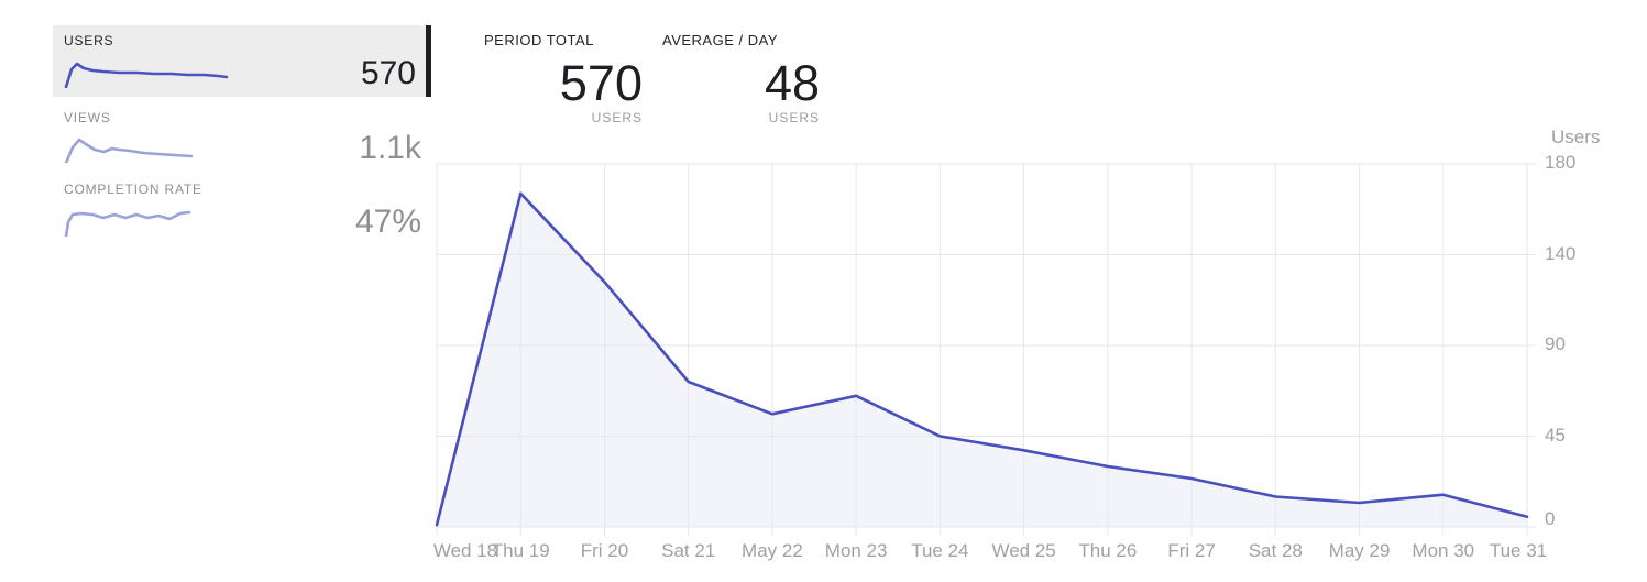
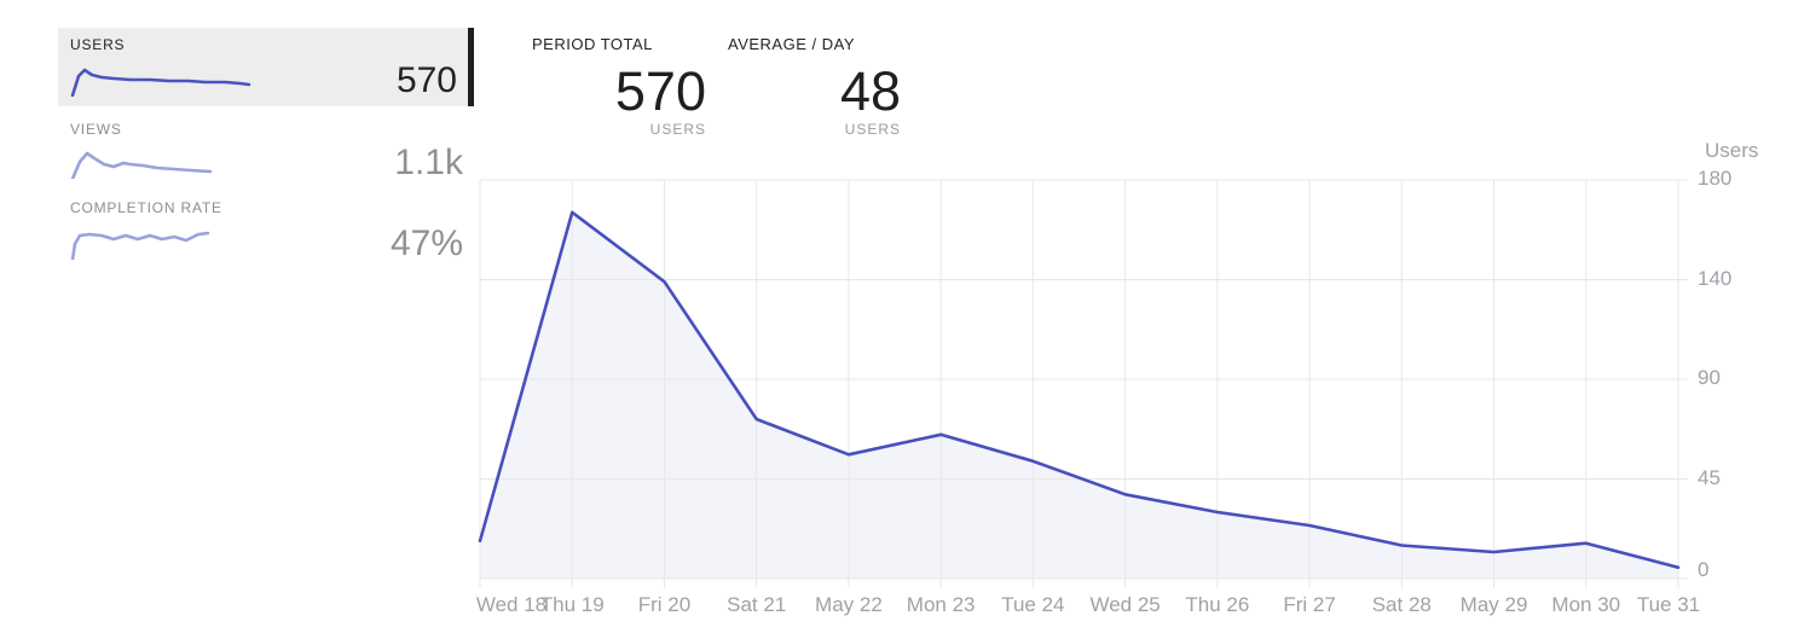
Wed 18: 1 -> 17
Fri 20: 125 -> 139
Tue 24: 45 -> 53
